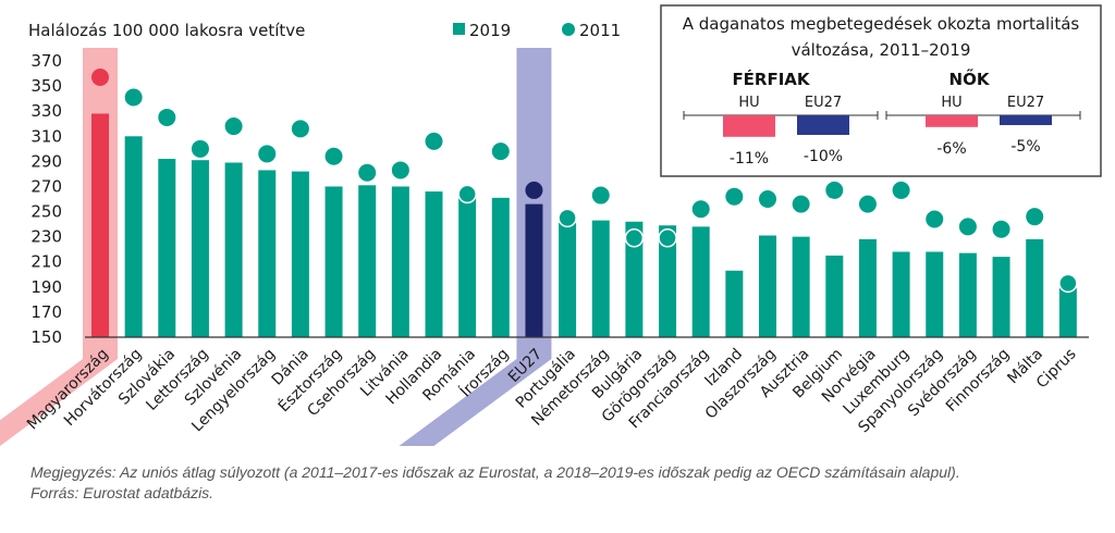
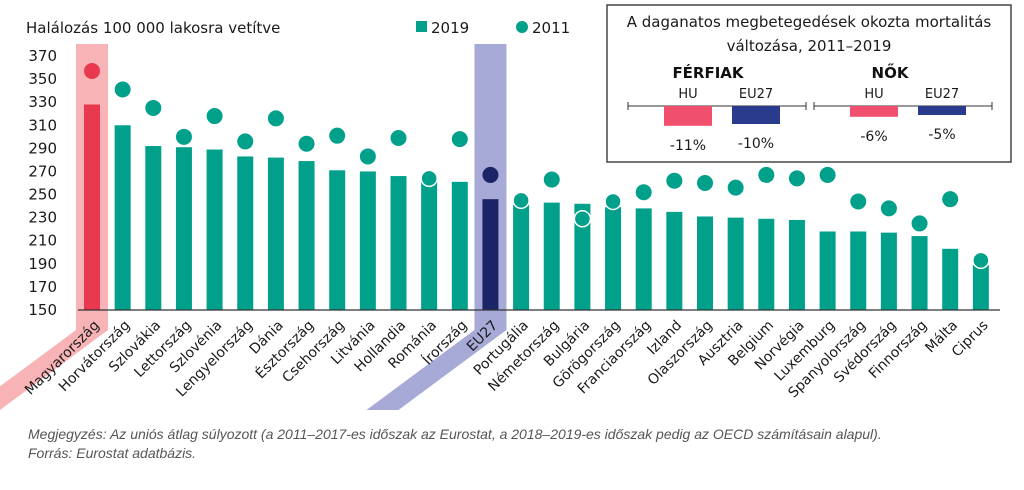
2019/Észtország: 270 -> 279
2011/Csehország: 281 -> 301
2011/Hollandia: 306 -> 299
2019/EU27: 256 -> 246
2011/Görögország: 229 -> 244
2019/Izland: 203 -> 235
2019/Belgium: 215 -> 229
2011/Norvégia: 256 -> 264
2011/Finnország: 236 -> 225
2019/Málta: 228 -> 203
